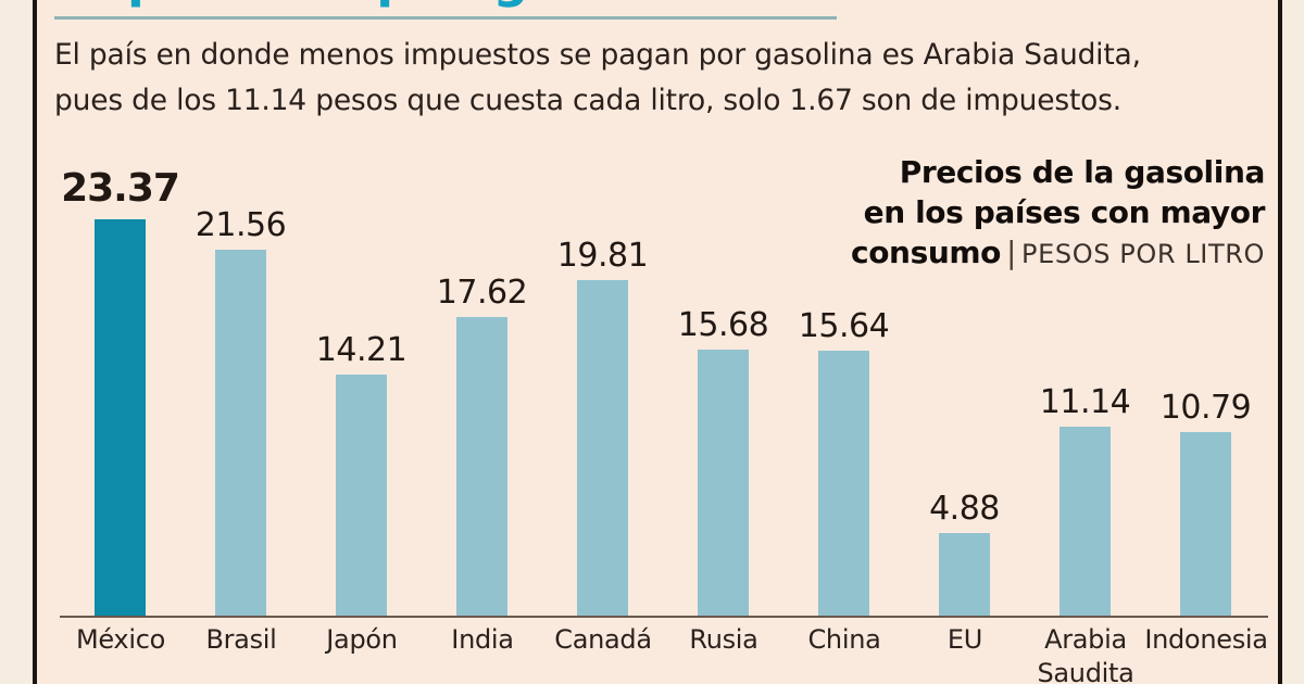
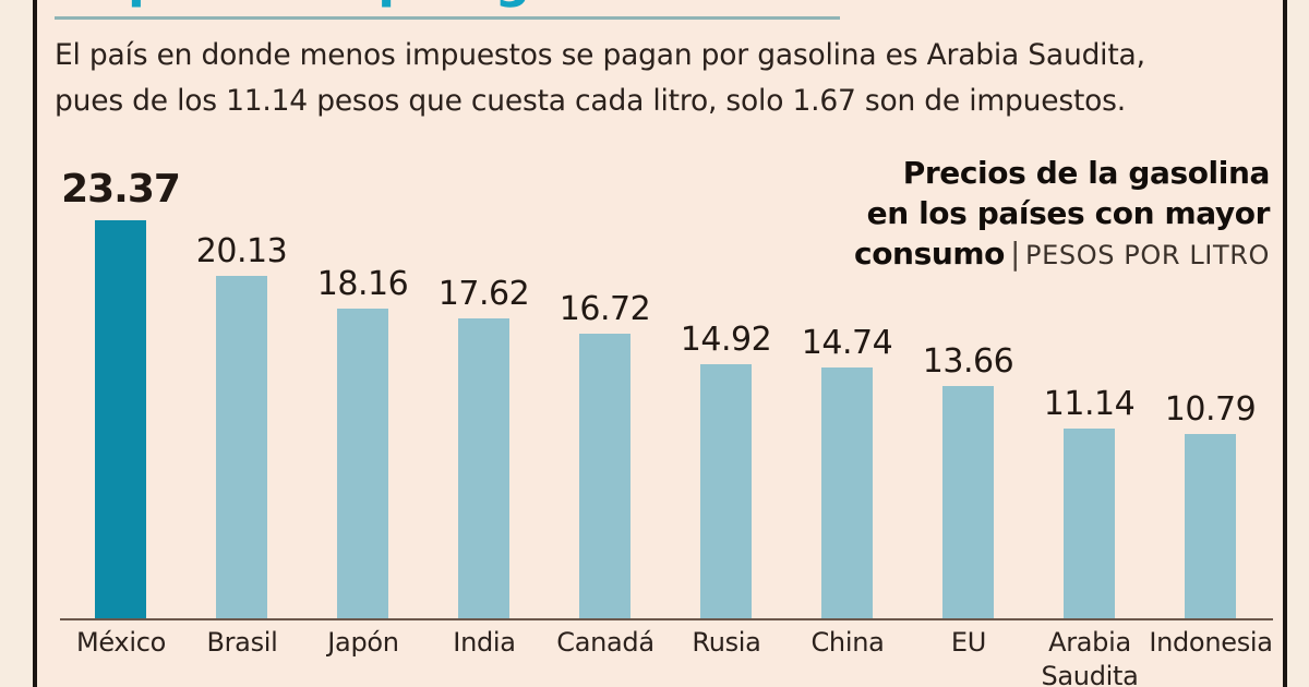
Brasil: 21.56 -> 20.13
Japón: 14.21 -> 18.16
Canadá: 19.81 -> 16.72
Rusia: 15.68 -> 14.92
China: 15.64 -> 14.74
EU: 4.88 -> 13.66
